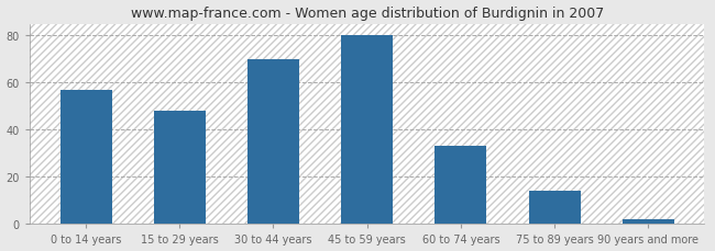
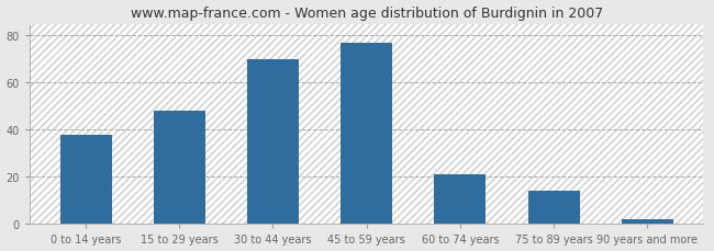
0 to 14 years: 57 -> 38
45 to 59 years: 80 -> 77
60 to 74 years: 33 -> 21
